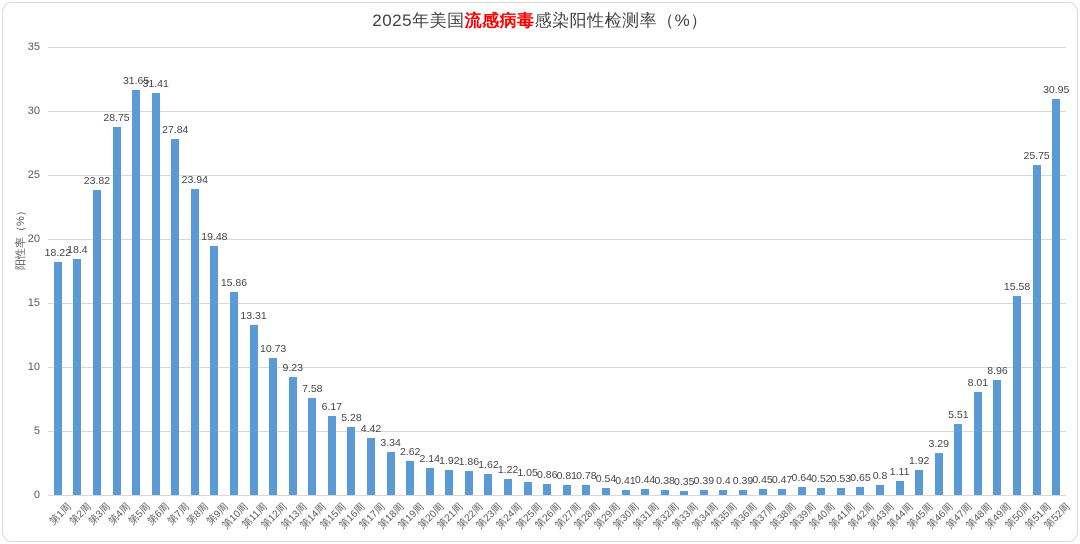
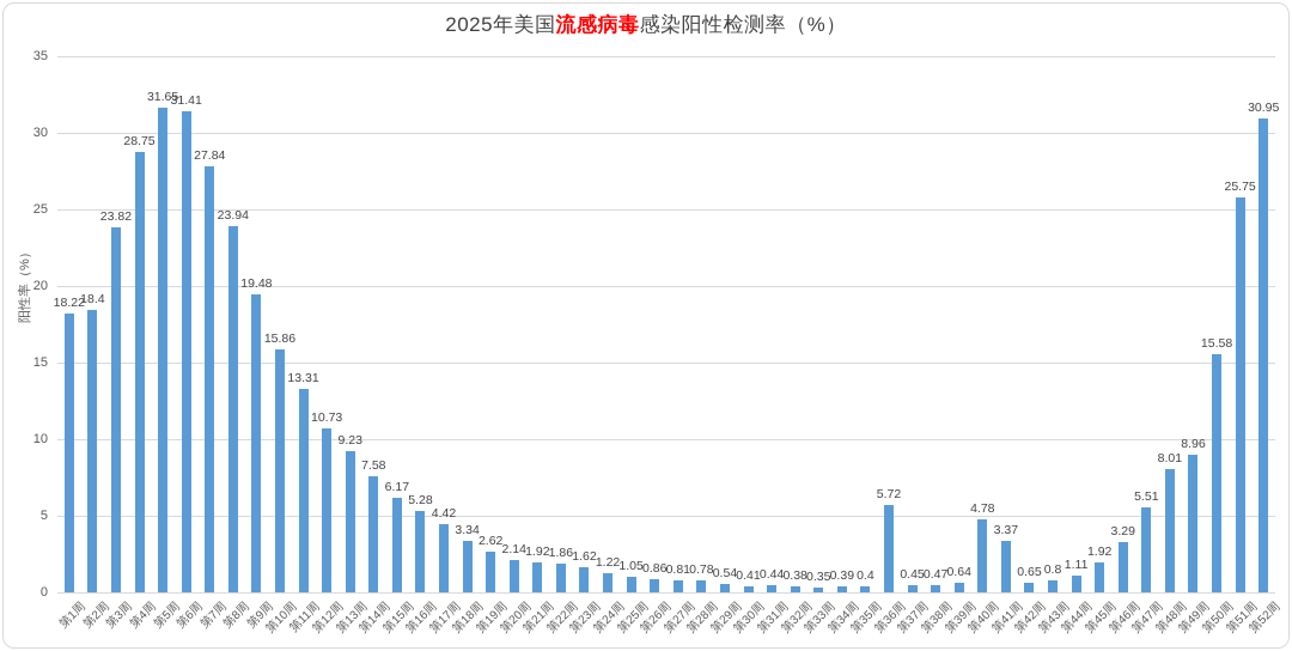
第36周: 0.39 -> 5.72
第40周: 0.52 -> 4.78
第41周: 0.53 -> 3.37
